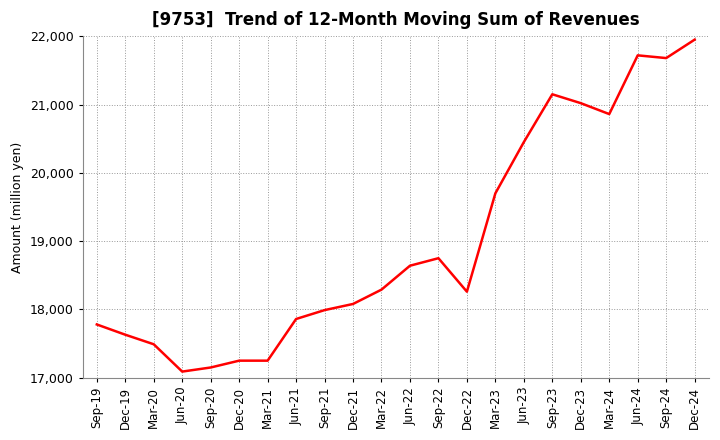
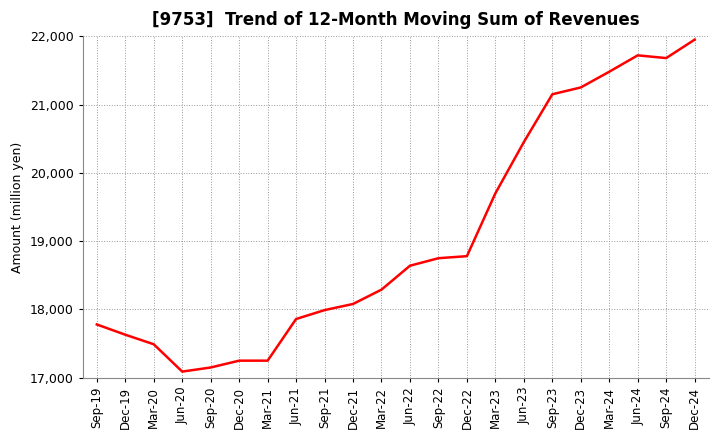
Dec-22: 18,260 -> 18,780
Dec-23: 21,020 -> 21,250
Mar-24: 20,860 -> 21,480
